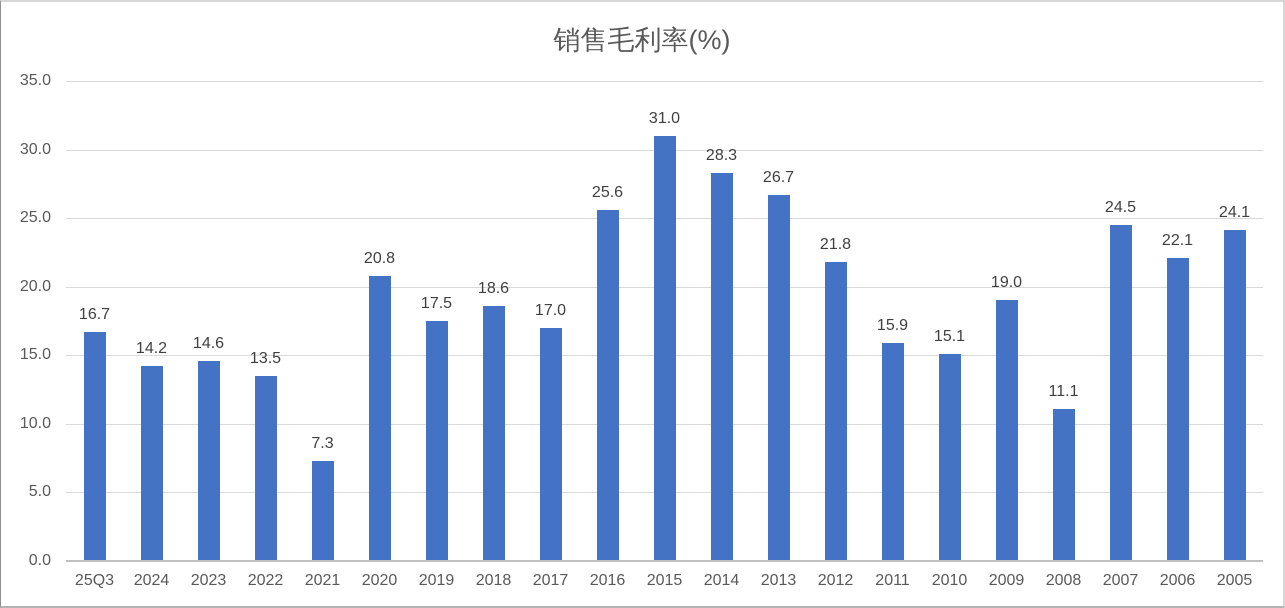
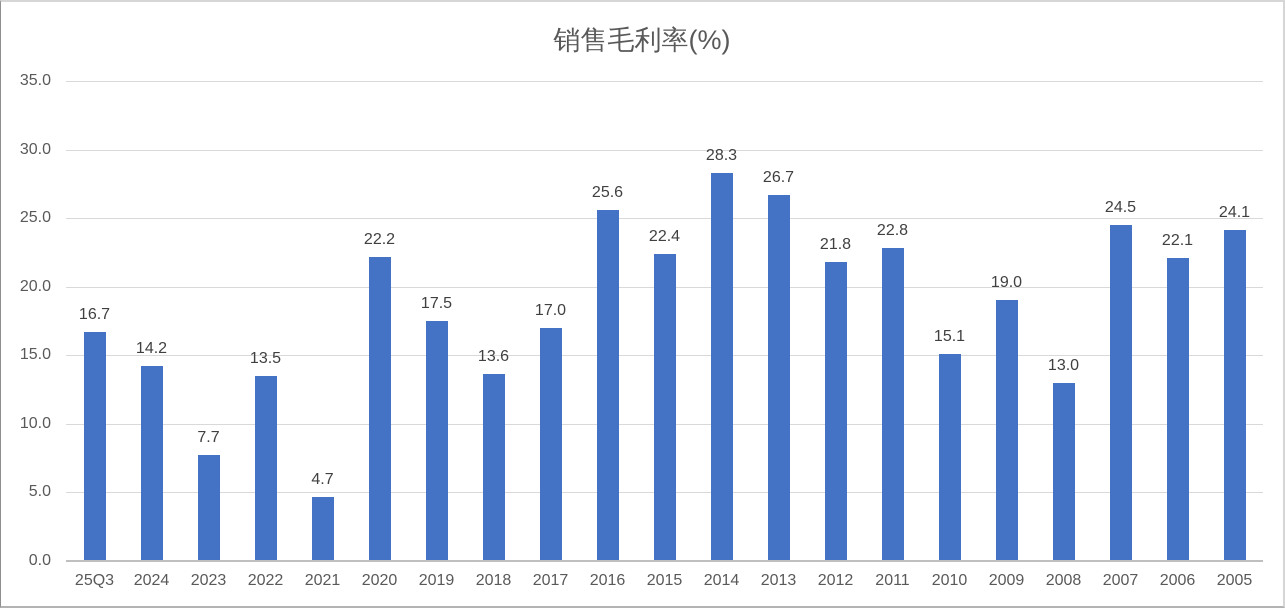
2023: 14.6 -> 7.7
2021: 7.3 -> 4.7
2020: 20.8 -> 22.2
2018: 18.6 -> 13.6
2015: 31.0 -> 22.4
2011: 15.9 -> 22.8
2008: 11.1 -> 13.0
